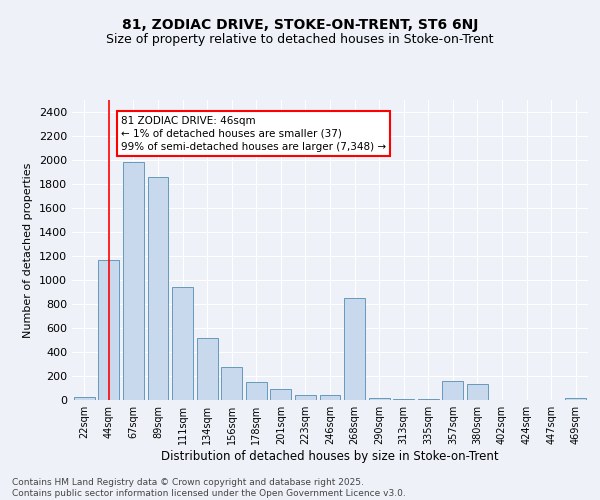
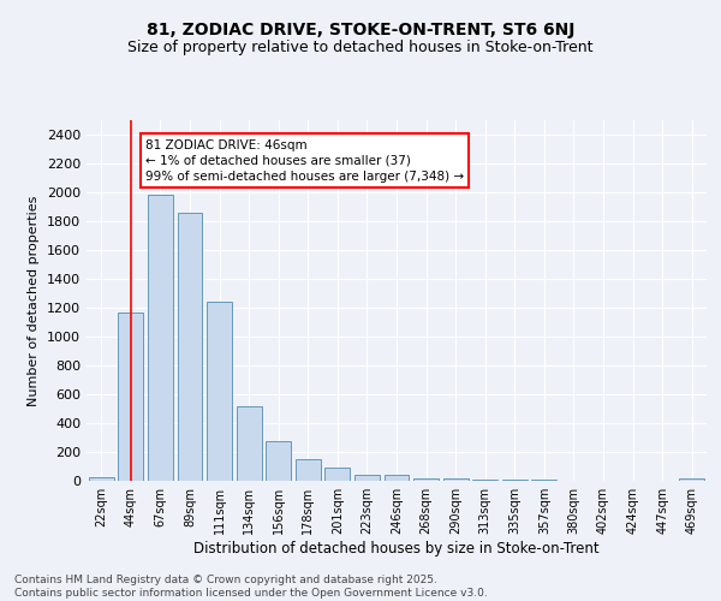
111sqm: 940 -> 1240
268sqm: 850 -> 20
357sqm: 160 -> 0
380sqm: 130 -> 0
